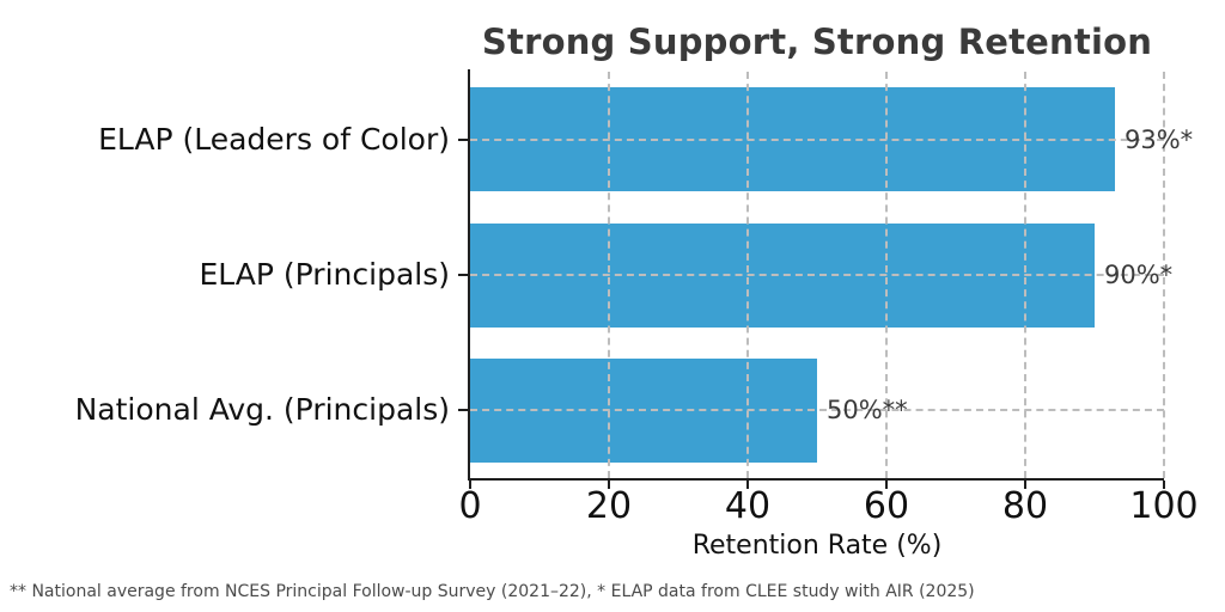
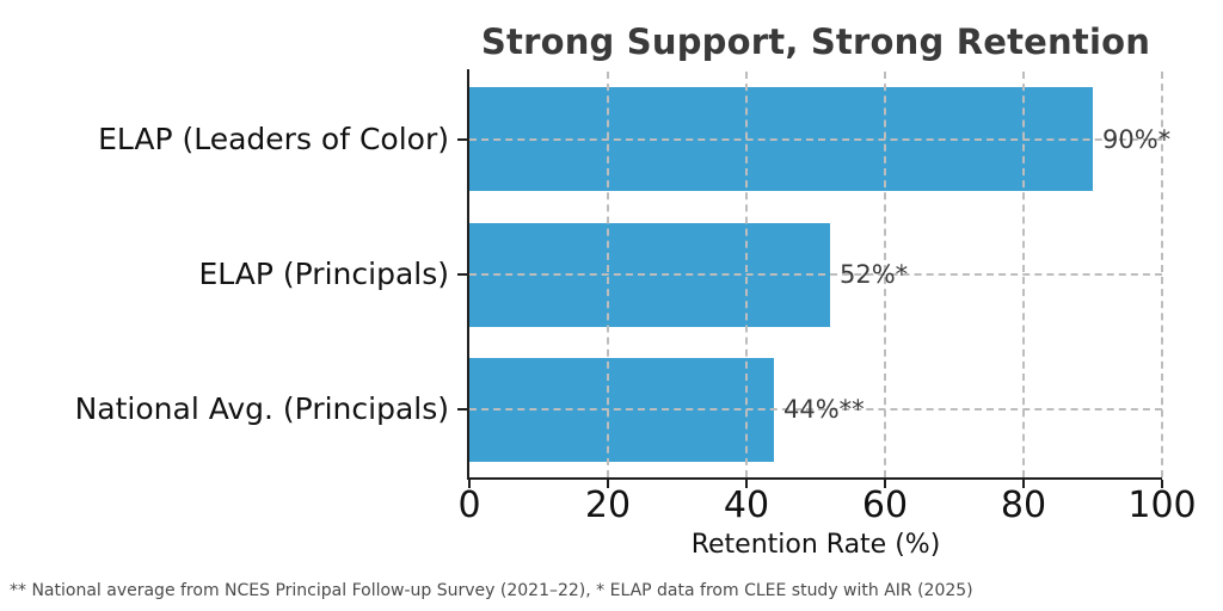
ELAP (Leaders of Color): 93 -> 90
ELAP (Principals): 90 -> 52
National Avg. (Principals): 50 -> 44
